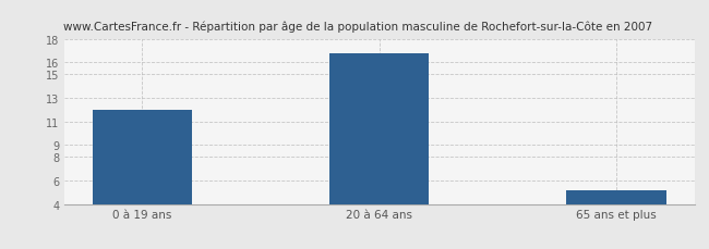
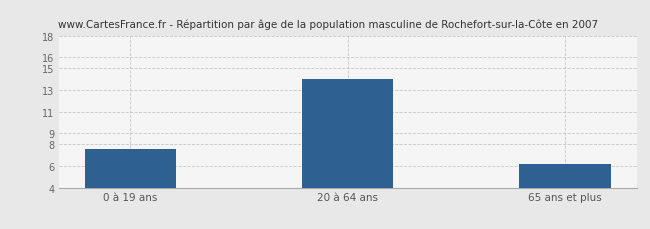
0 à 19 ans: 12.0 -> 7.6
20 à 64 ans: 16.8 -> 14.0
65 ans et plus: 5.2 -> 6.2
